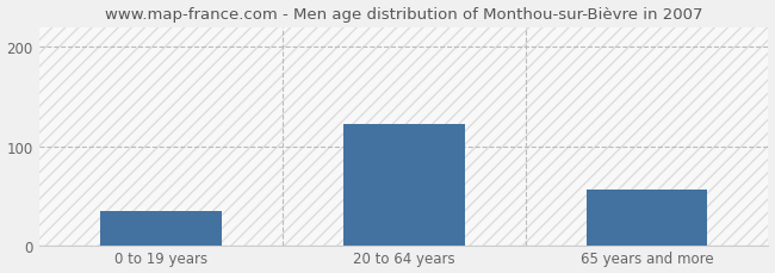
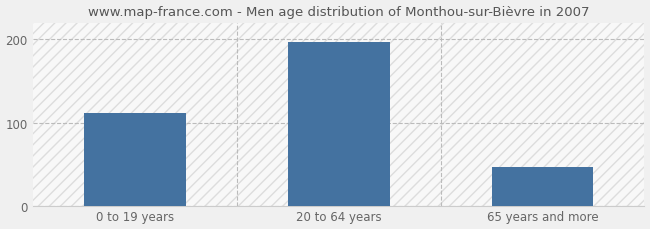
0 to 19 years: 34 -> 112
20 to 64 years: 122 -> 197
65 years and more: 56 -> 47
